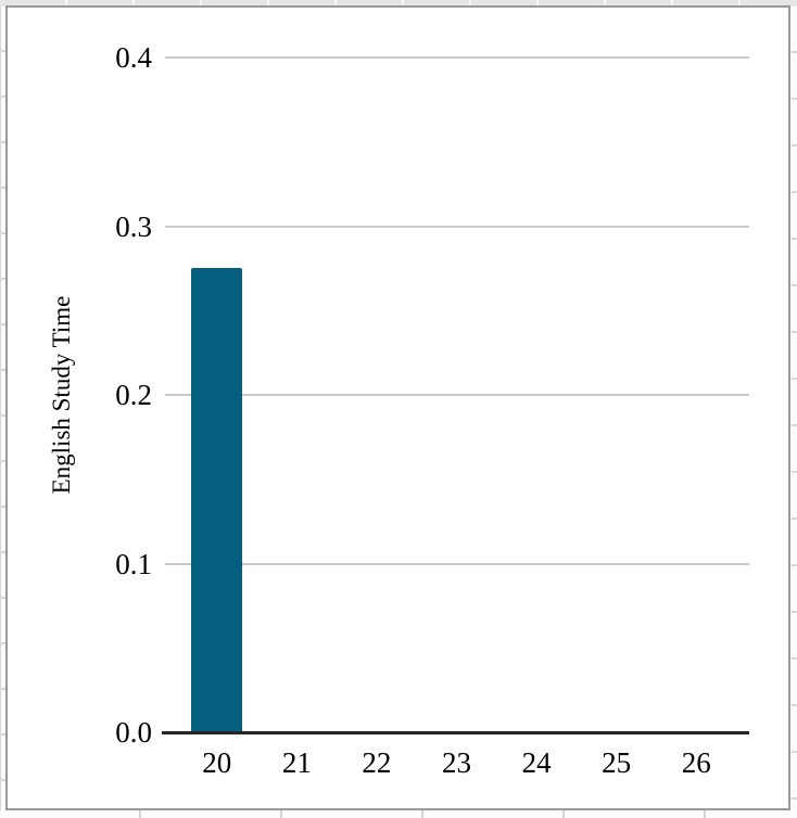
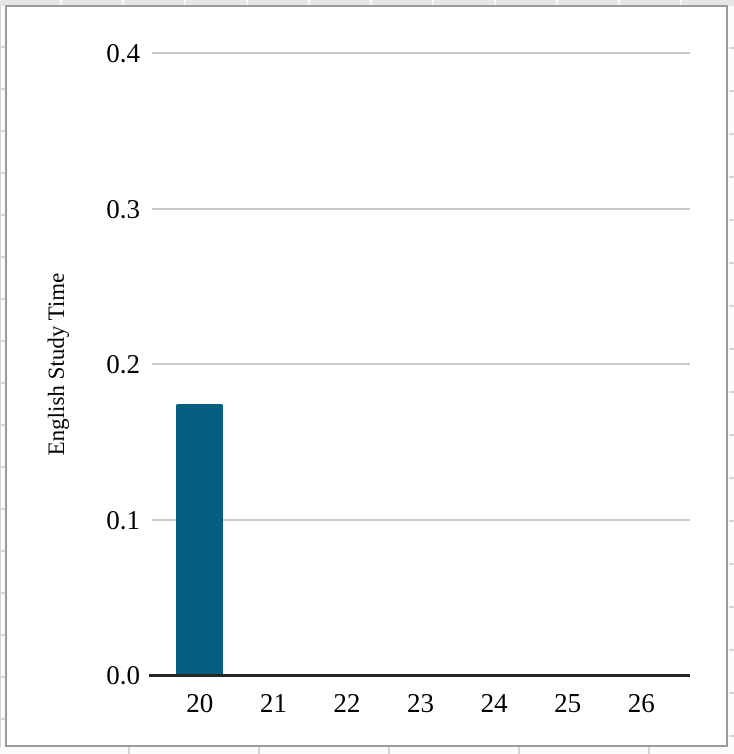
20: 0.275 -> 0.174
